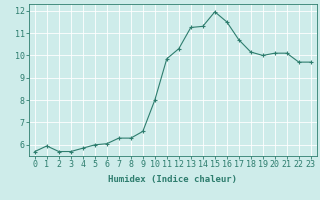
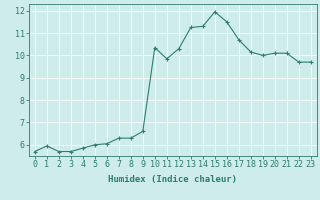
10: 8.00 -> 10.35
